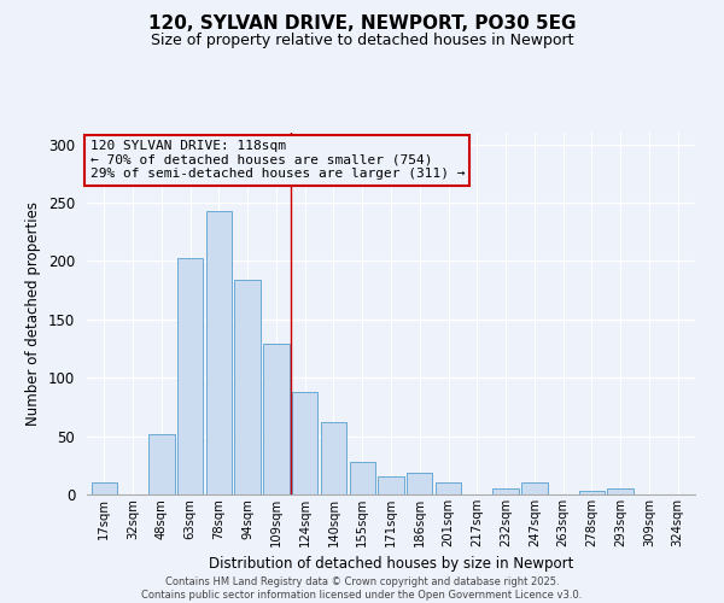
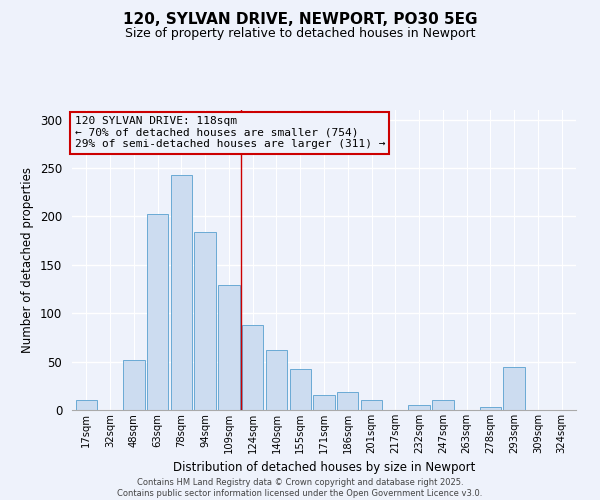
155sqm: 28 -> 42
293sqm: 5 -> 44
